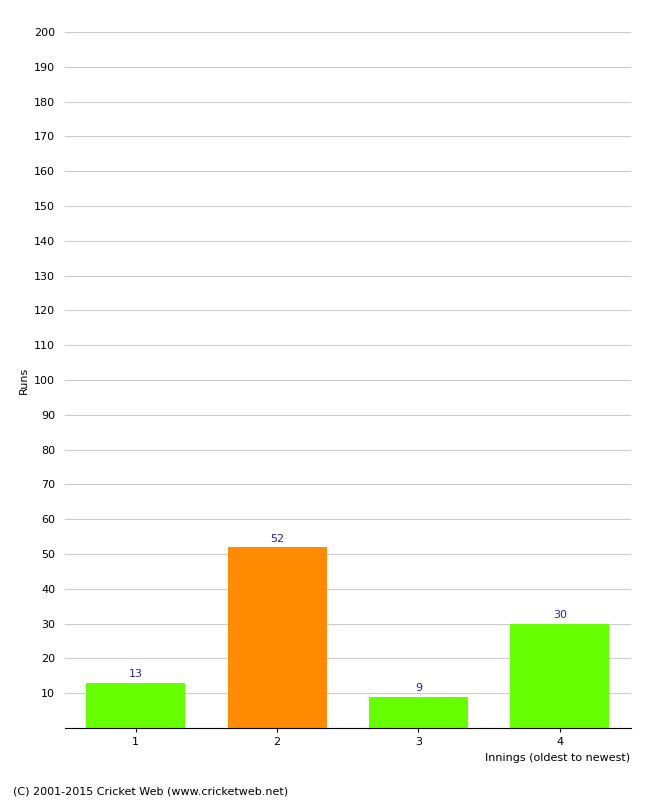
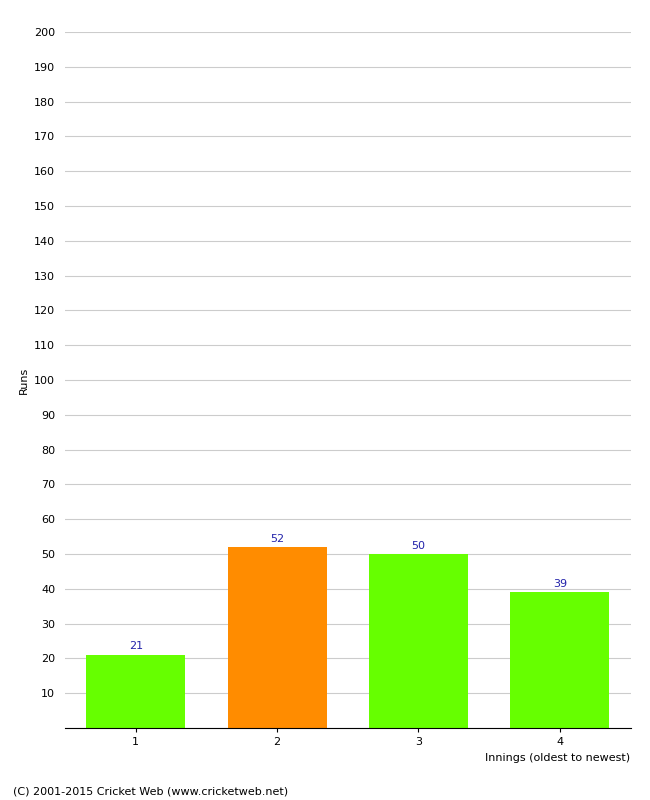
1: 13 -> 21
3: 9 -> 50
4: 30 -> 39
